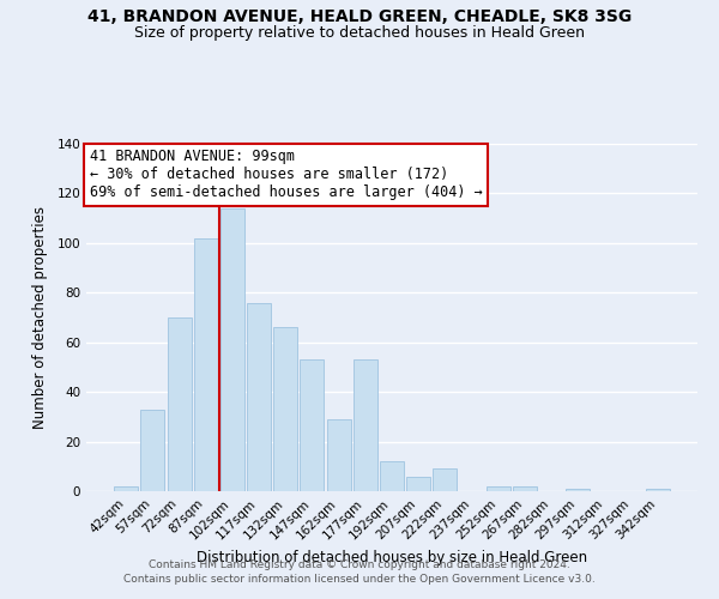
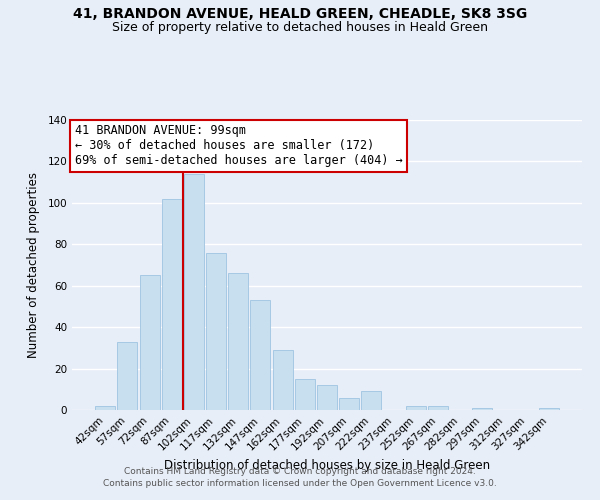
72sqm: 70 -> 65
177sqm: 53 -> 15
